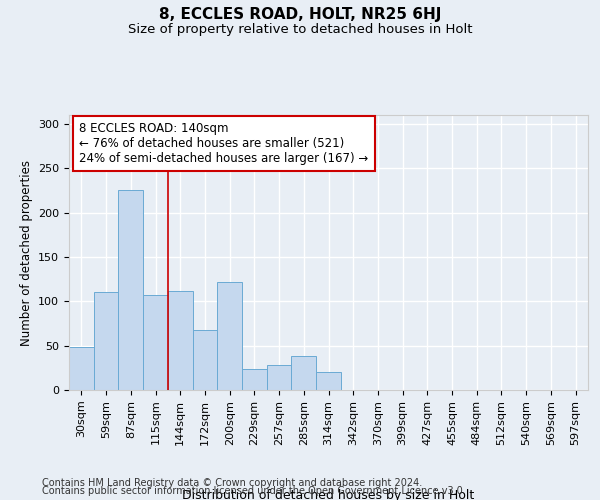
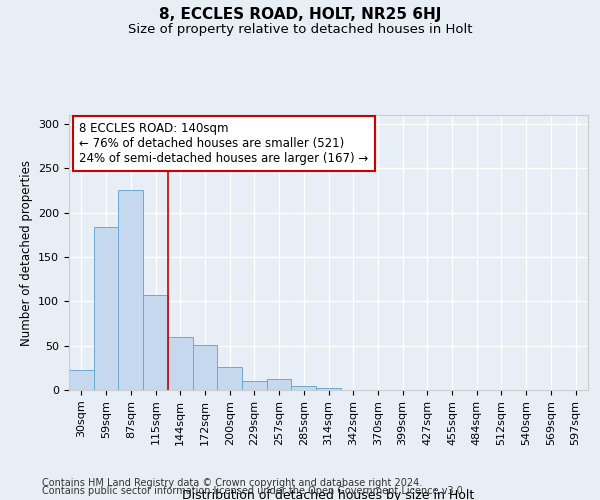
30sqm: 48 -> 22
59sqm: 110 -> 184
144sqm: 112 -> 60
172sqm: 68 -> 51
200sqm: 122 -> 26
229sqm: 24 -> 10
257sqm: 28 -> 12
285sqm: 38 -> 4
314sqm: 20 -> 2
